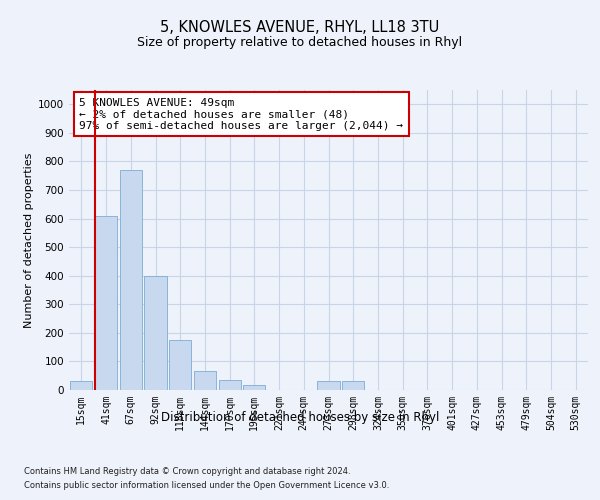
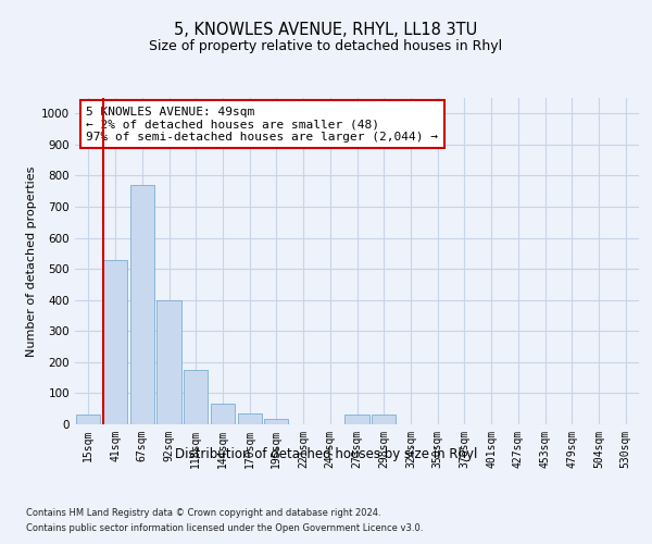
41sqm: 610 -> 530
